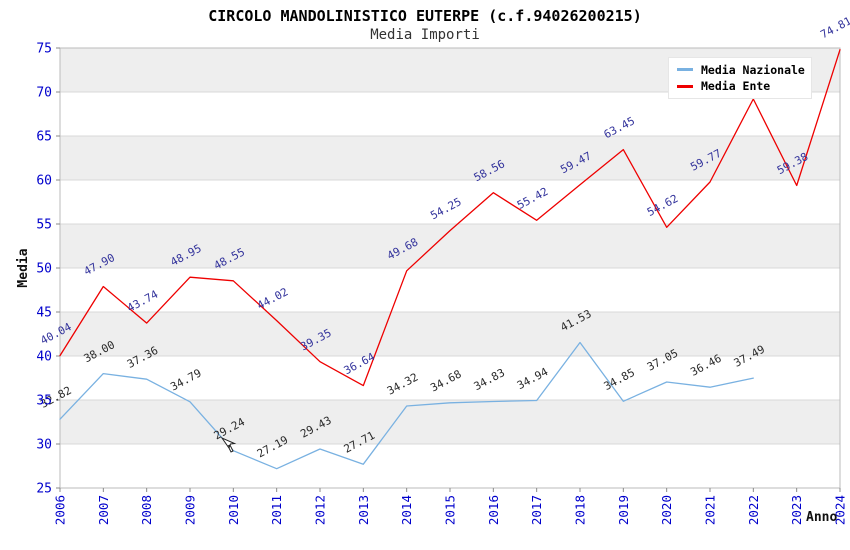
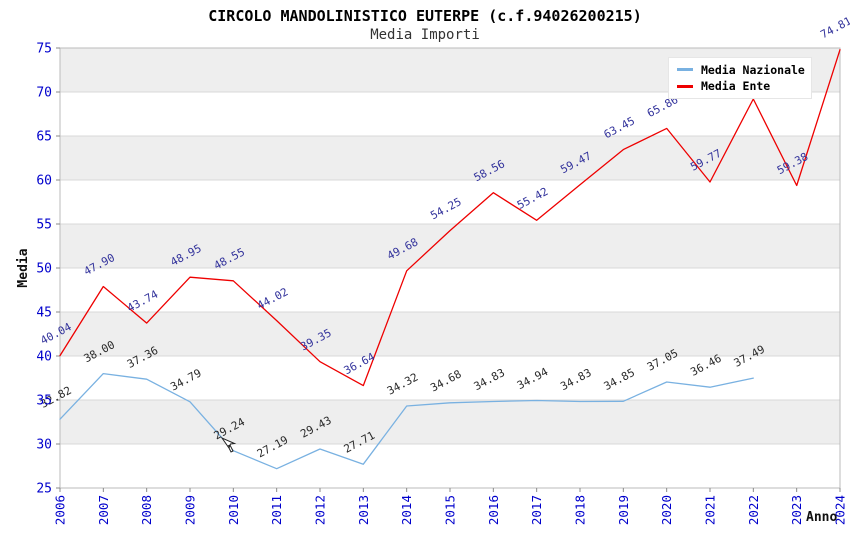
Media Nazionale/2018: 41.53 -> 34.83
Media Ente/2020: 54.62 -> 65.86
